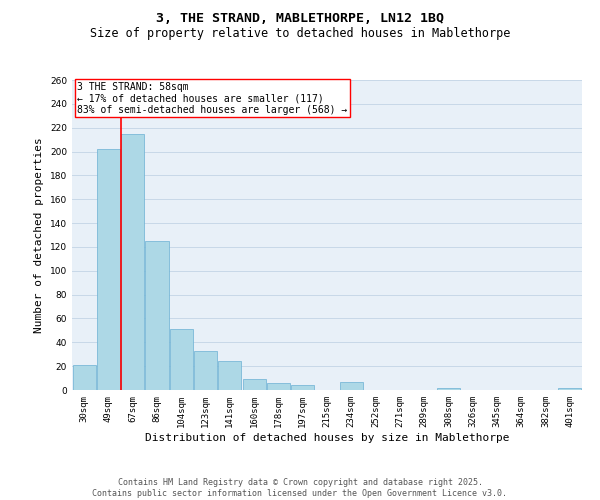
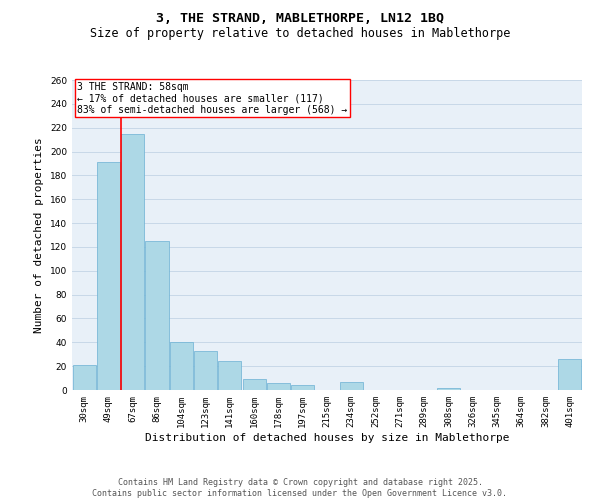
49sqm: 202 -> 191
104sqm: 51 -> 40
401sqm: 2 -> 26
